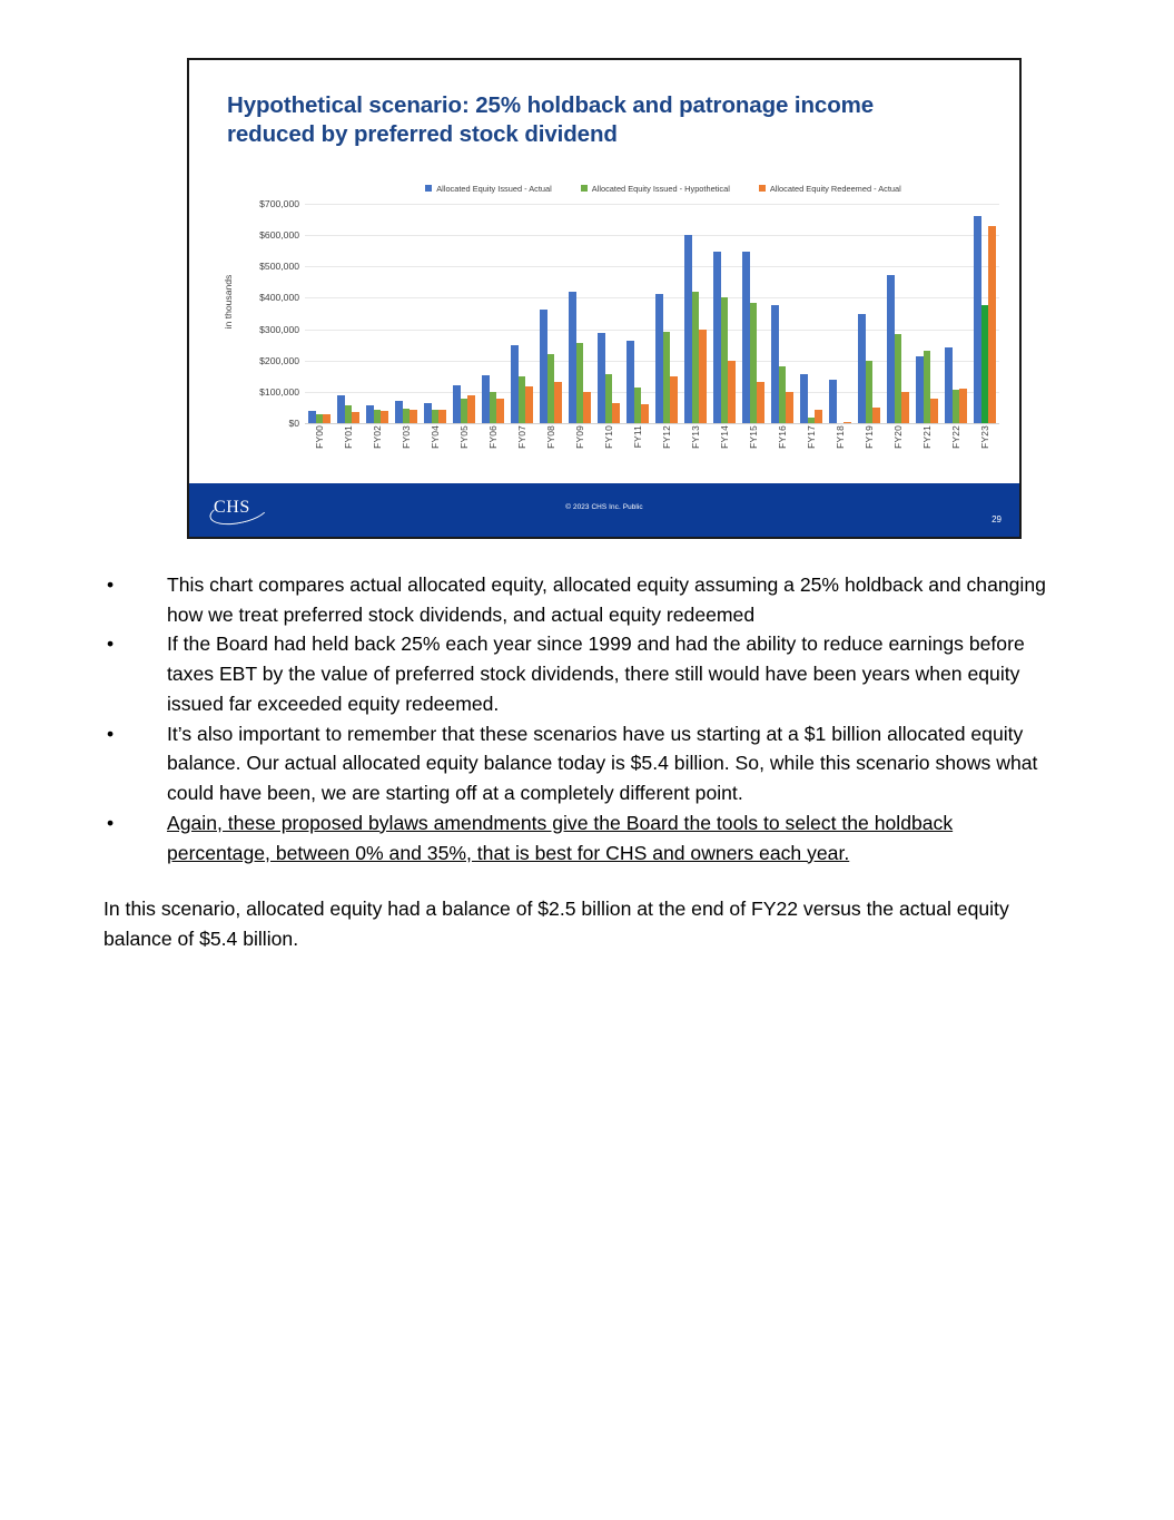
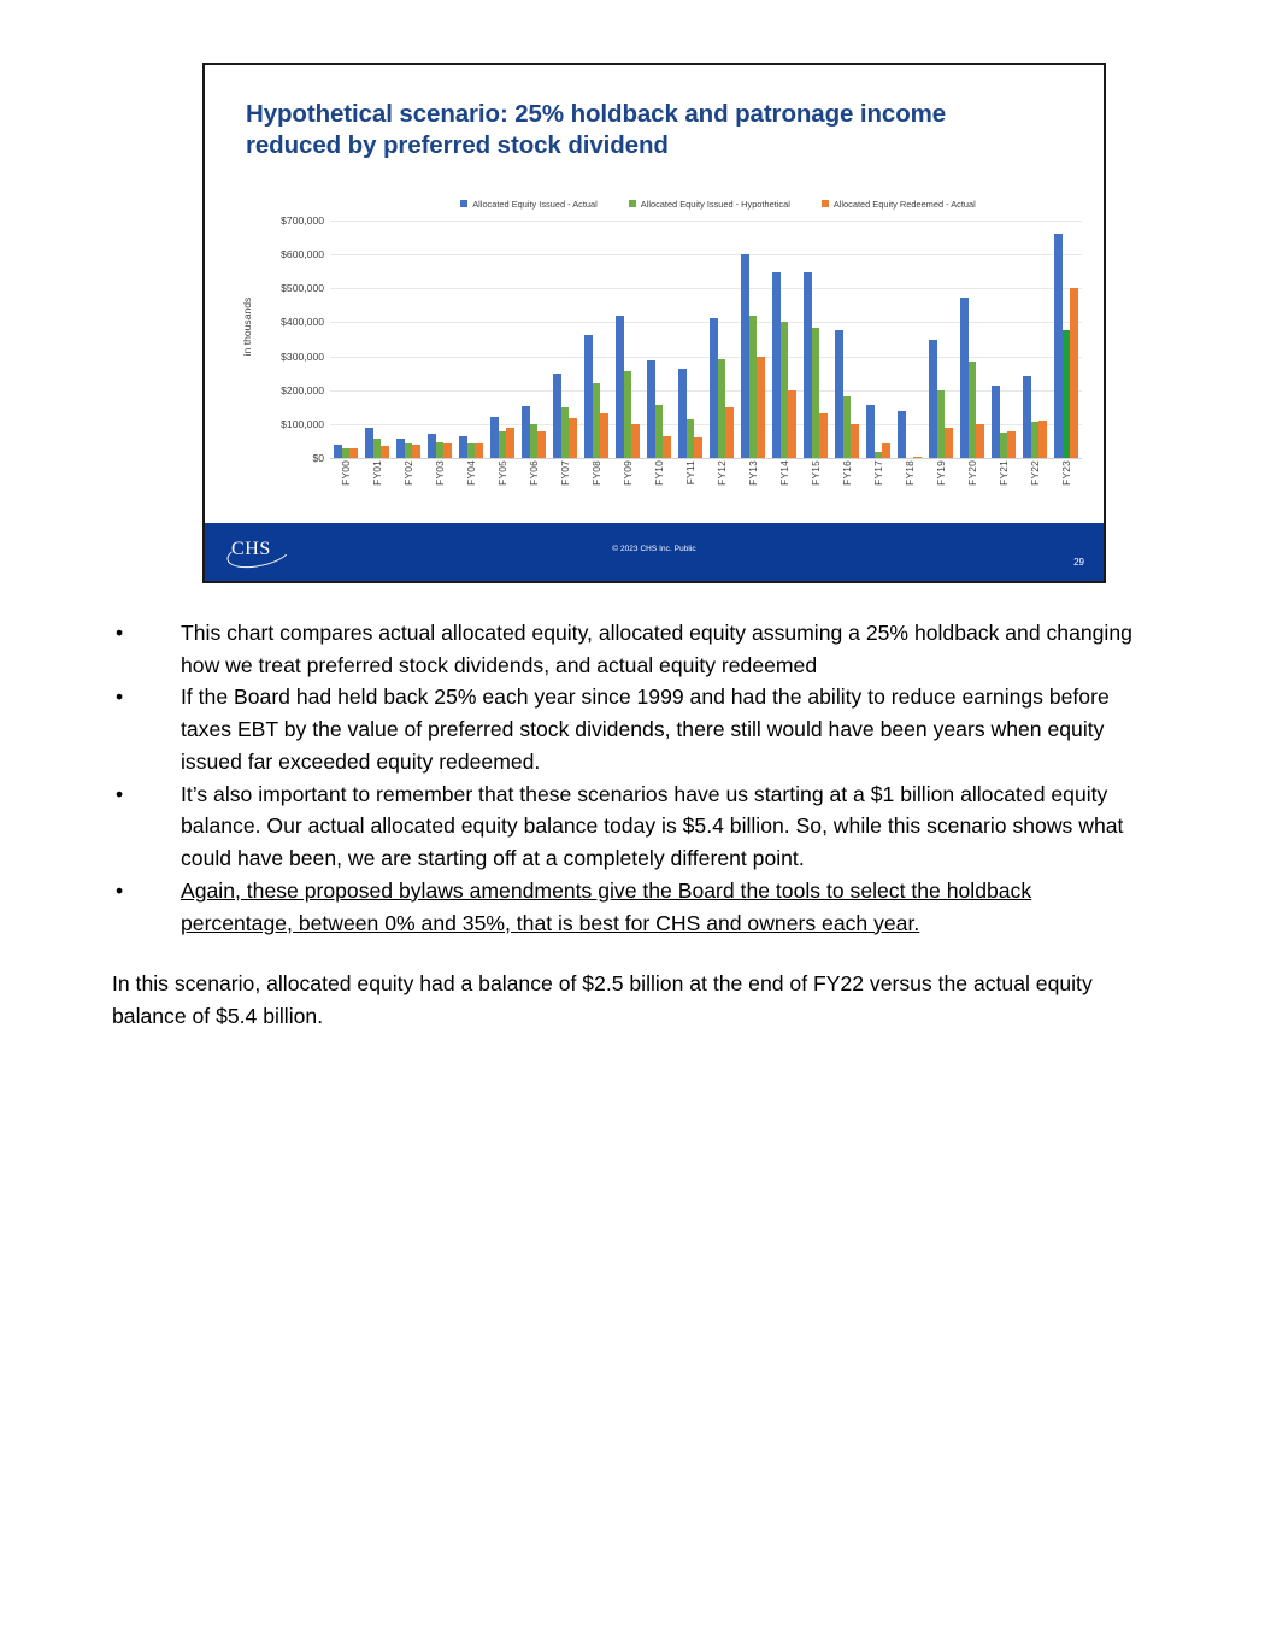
Allocated Equity Redeemed - Actual/FY19: $50000 -> $90000
Allocated Equity Issued - Hypothetical/FY21: $230000 -> $80000
Allocated Equity Redeemed - Actual/FY23: $630000 -> $500000
